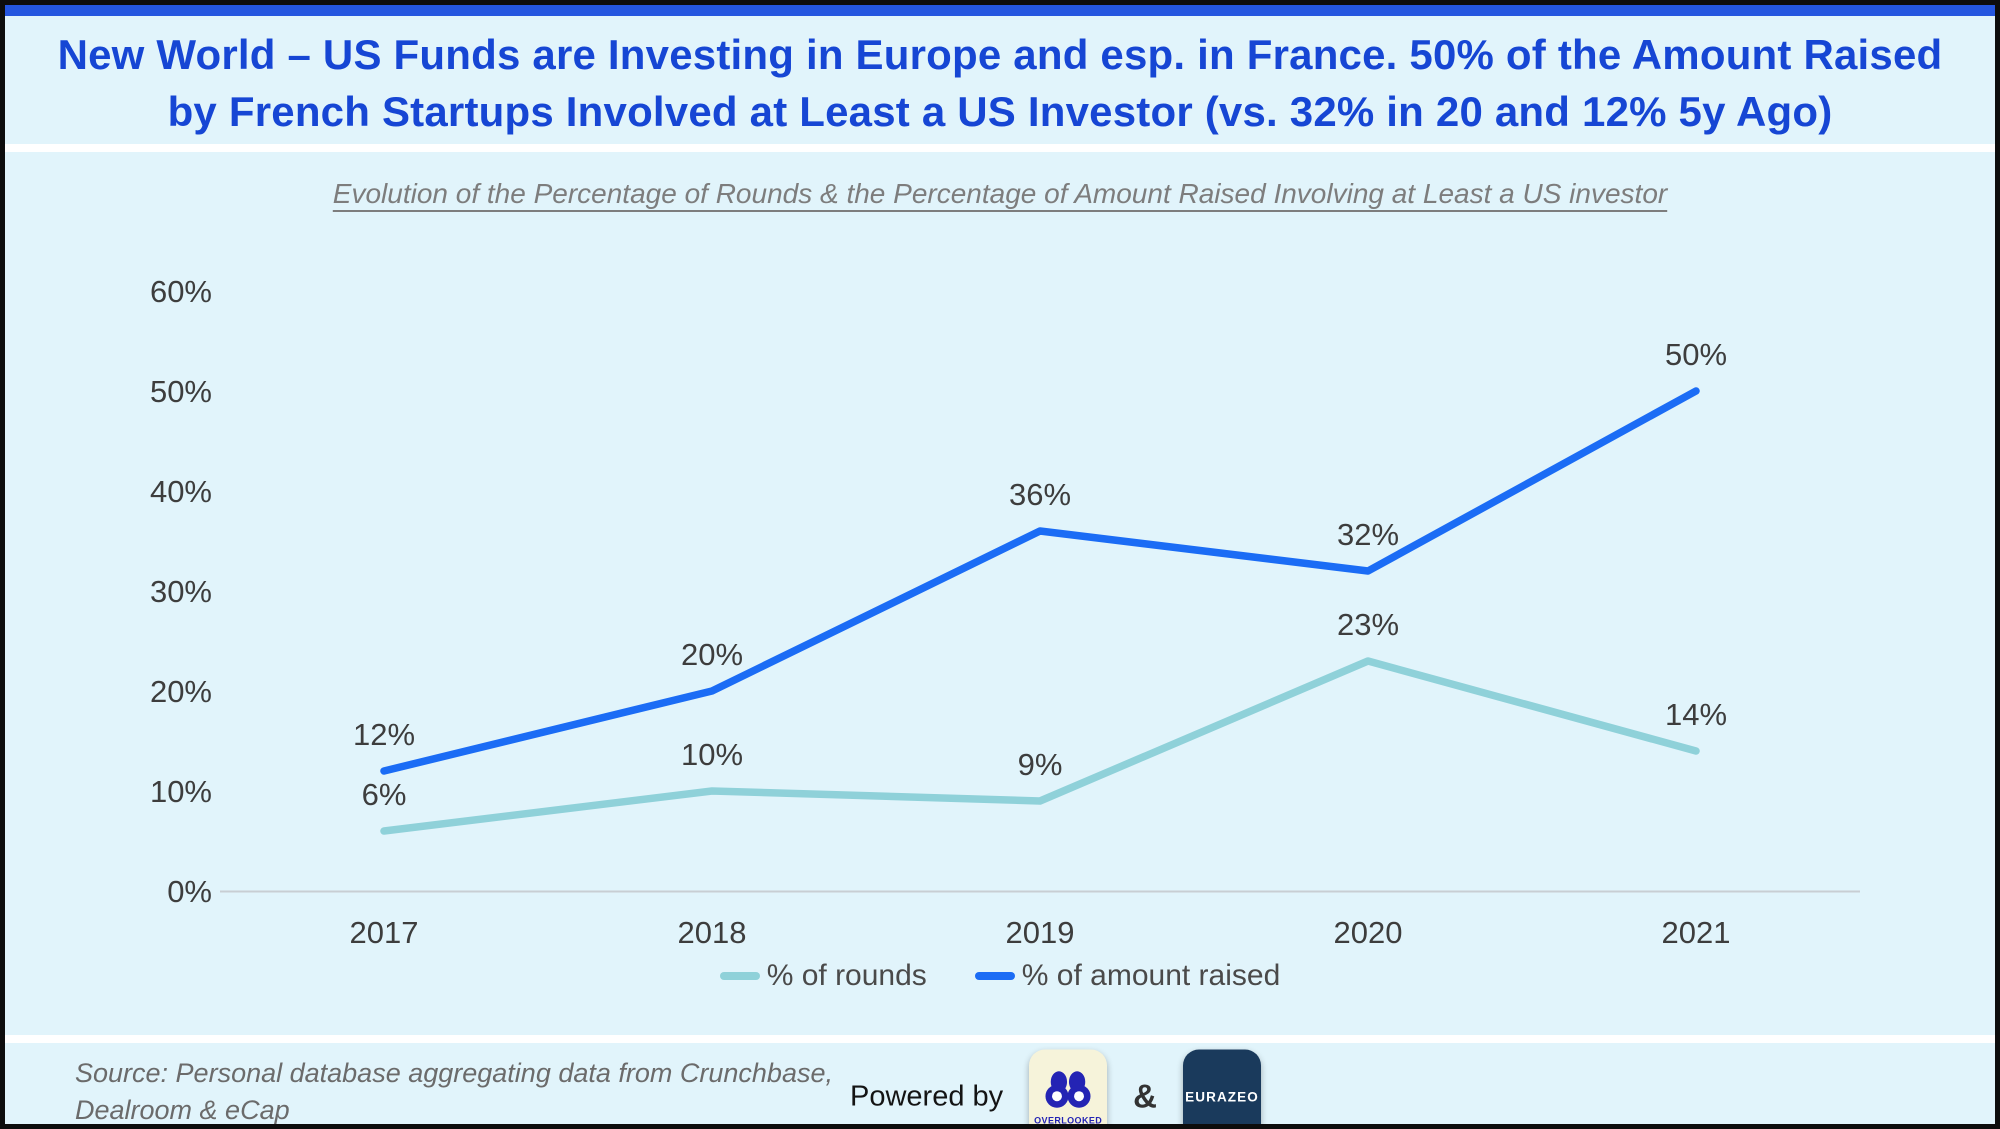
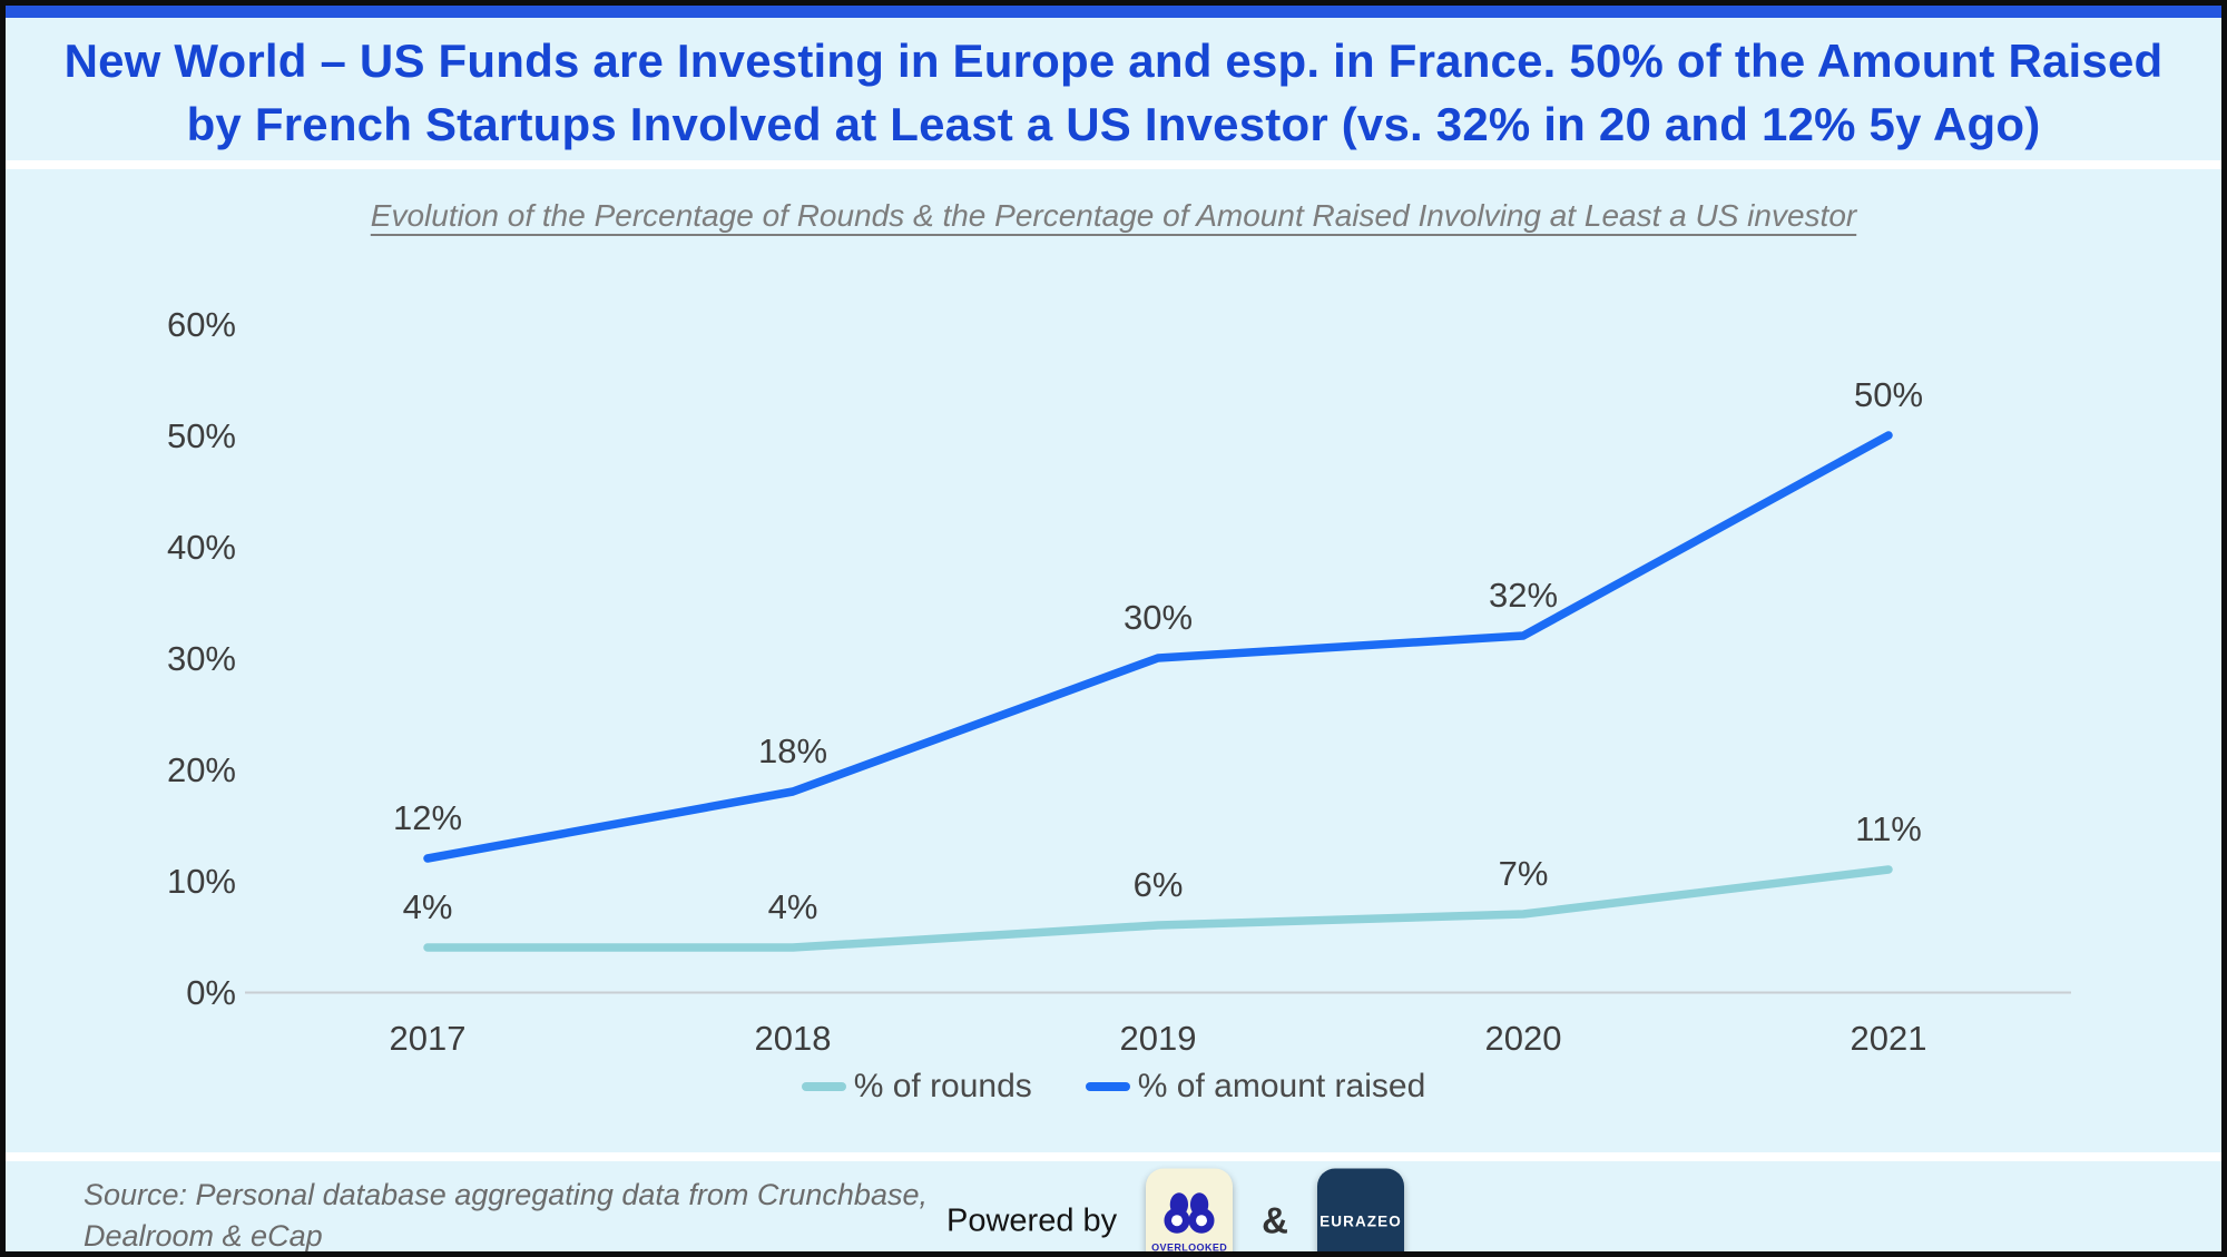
% of rounds/2017: 6% -> 4%
% of rounds/2018: 10% -> 4%
% of amount raised/2018: 20% -> 18%
% of rounds/2019: 9% -> 6%
% of amount raised/2019: 36% -> 30%
% of rounds/2020: 23% -> 7%
% of rounds/2021: 14% -> 11%
